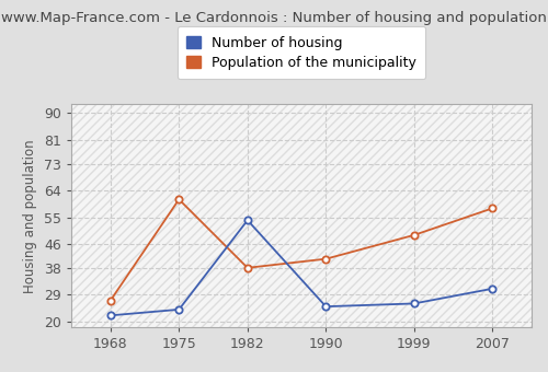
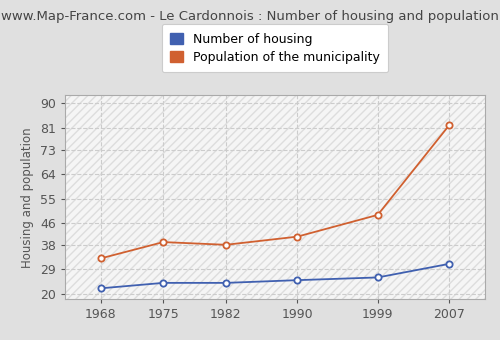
Population of the municipality/1968: 27 -> 33
Population of the municipality/1975: 61 -> 39
Number of housing/1982: 54 -> 24
Population of the municipality/2007: 58 -> 82
